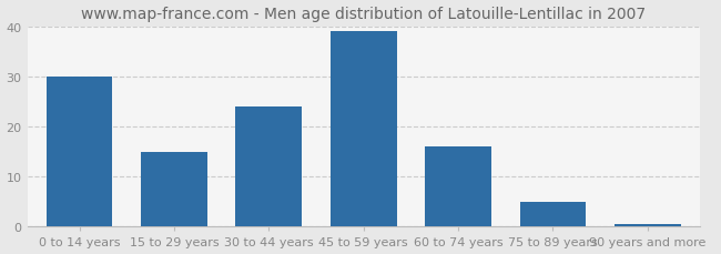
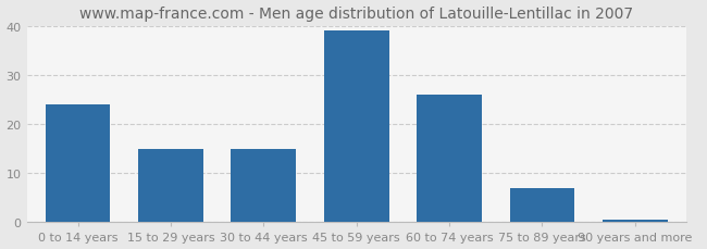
0 to 14 years: 30.0 -> 24.0
30 to 44 years: 24.0 -> 15.0
60 to 74 years: 16.0 -> 26.0
75 to 89 years: 5.0 -> 7.0
